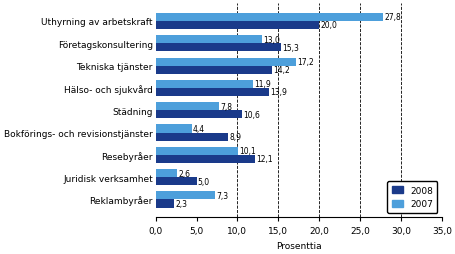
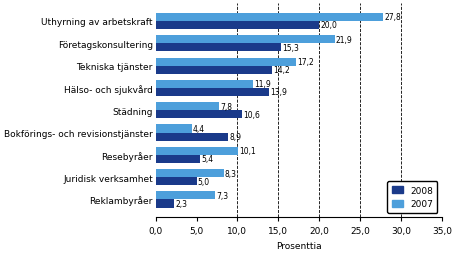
2007/Företagskonsultering: 13,0 -> 21,9
2008/Resebyråer: 12,1 -> 5,4
2007/Juridisk verksamhet: 2,6 -> 8,3
